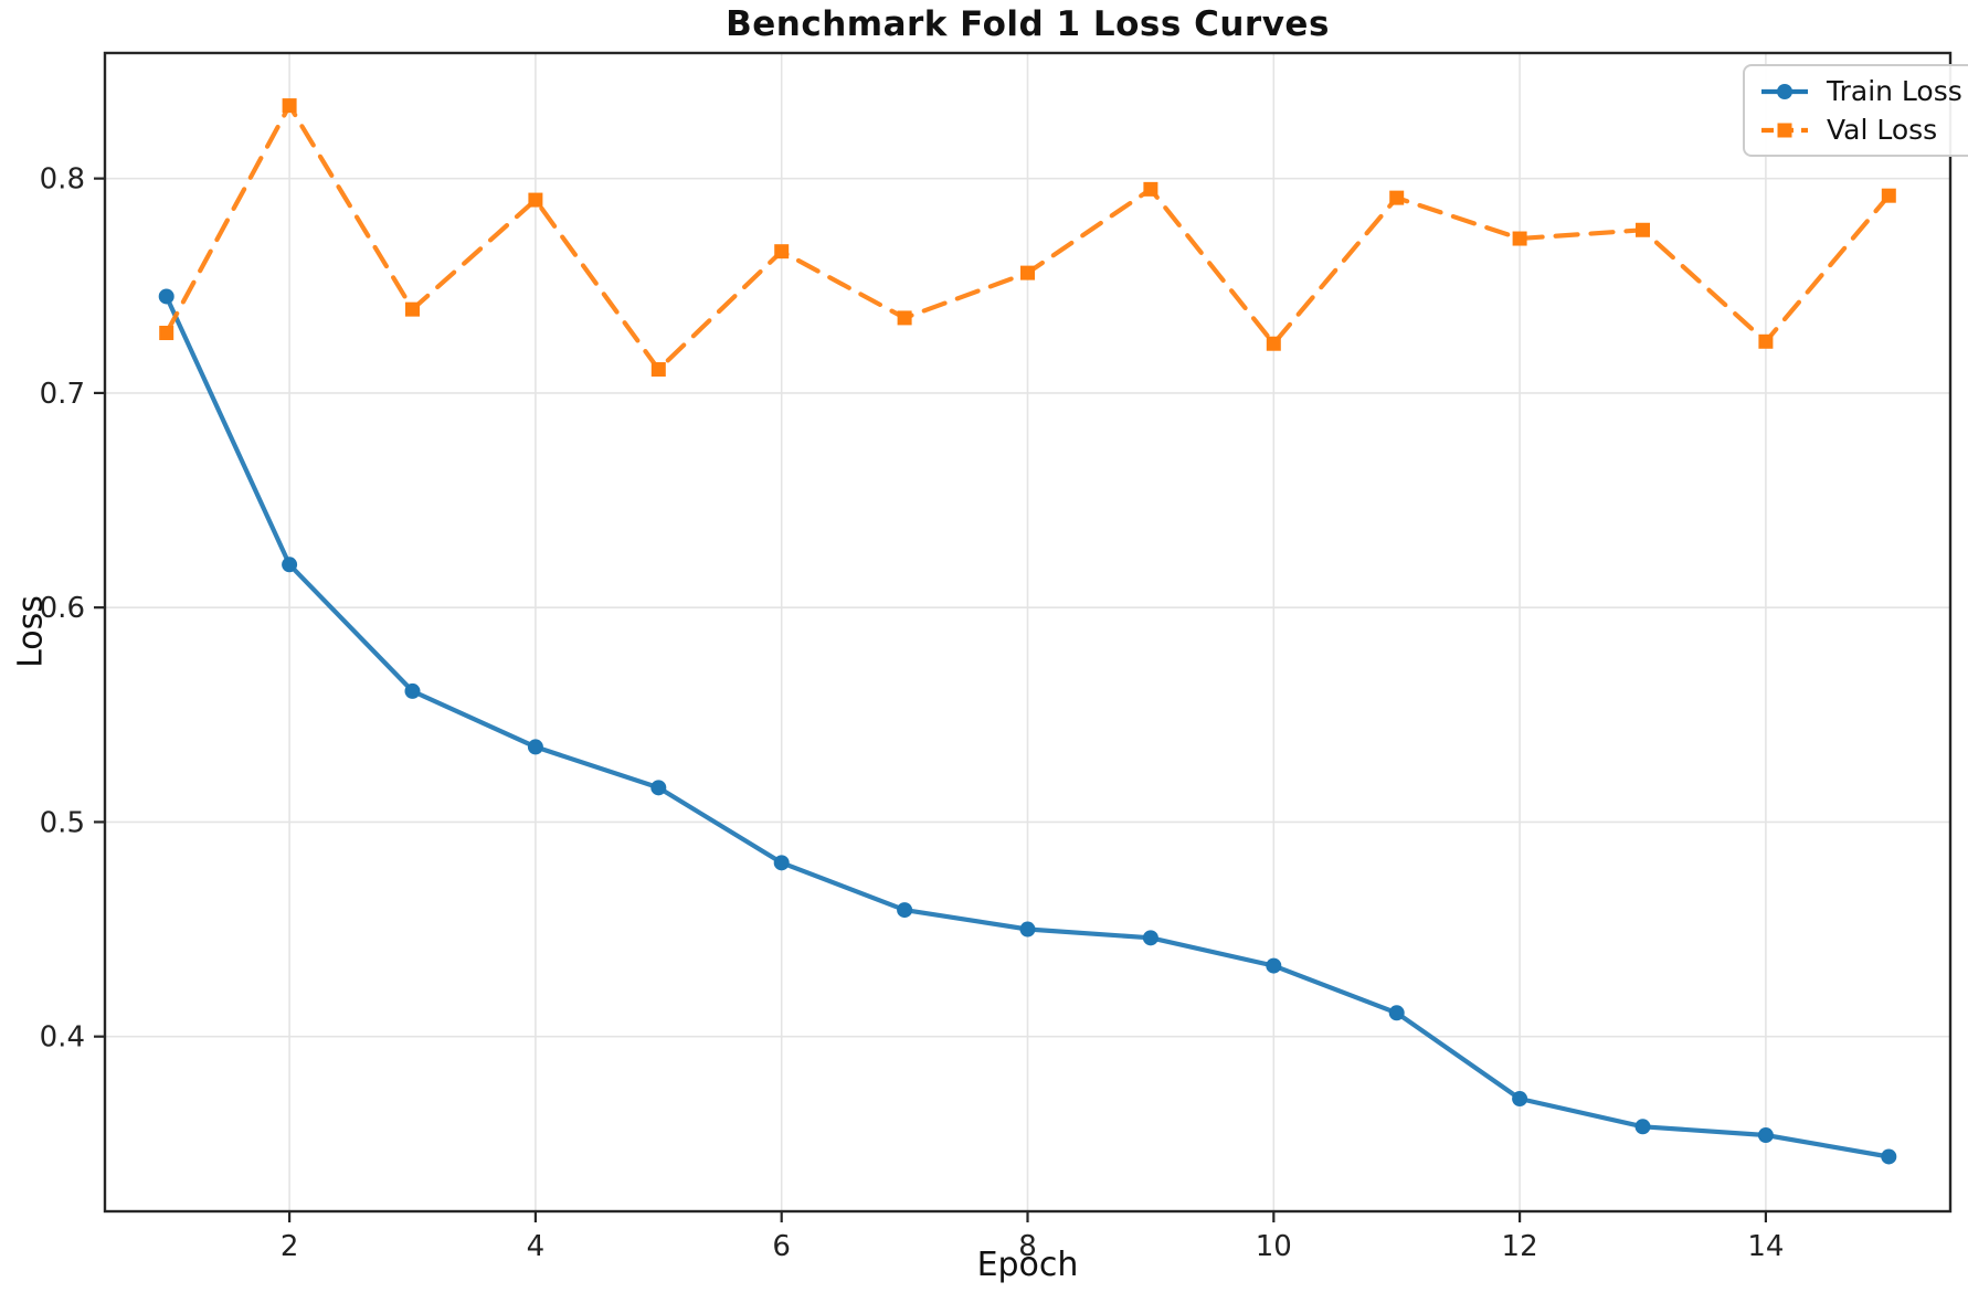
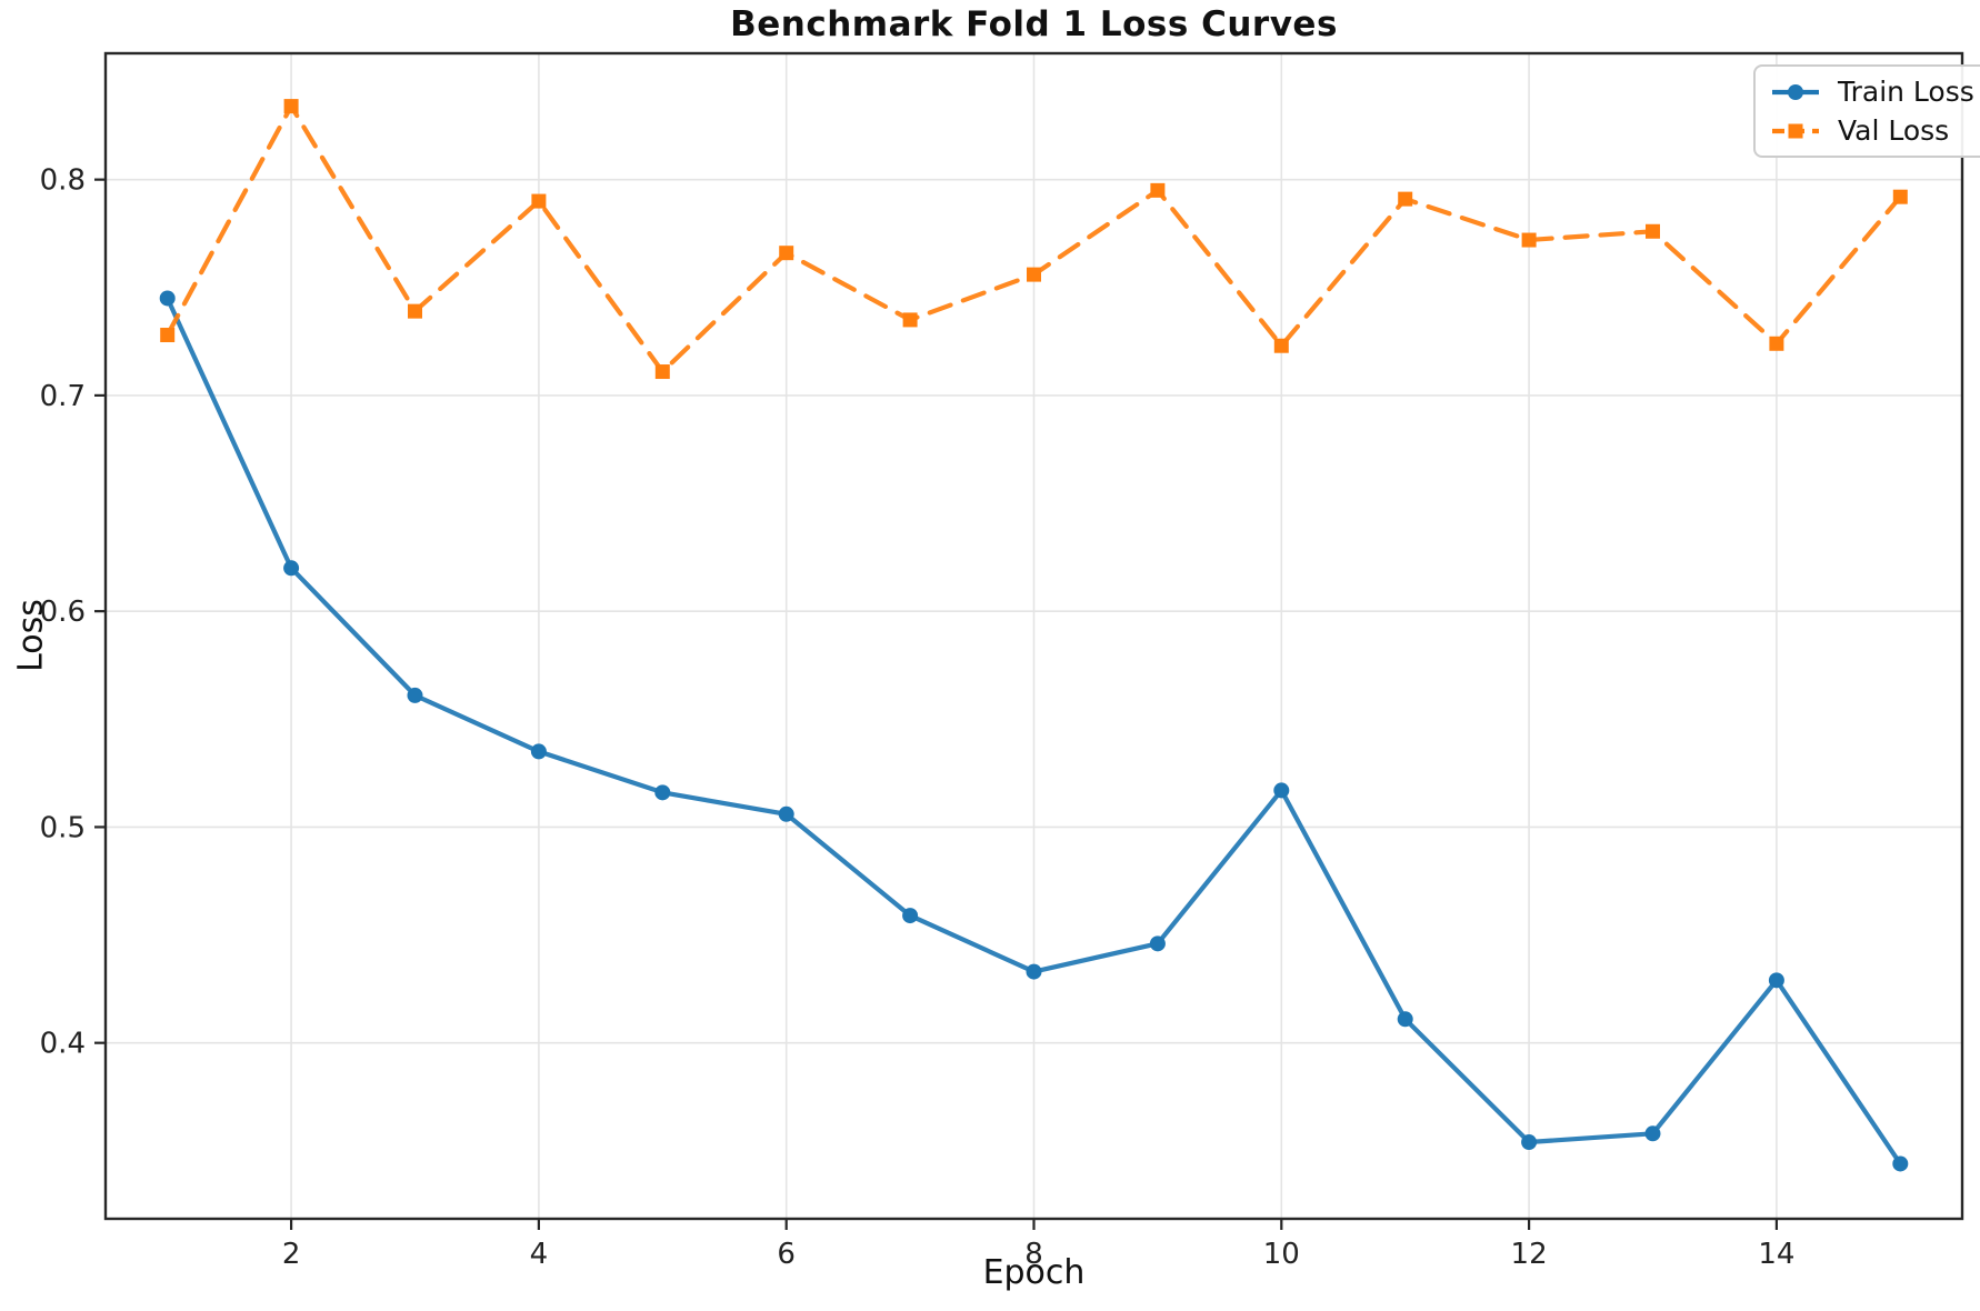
Train Loss/6: 0.481 -> 0.506
Train Loss/8: 0.450 -> 0.433
Train Loss/10: 0.433 -> 0.517
Train Loss/12: 0.371 -> 0.354
Train Loss/14: 0.354 -> 0.429
